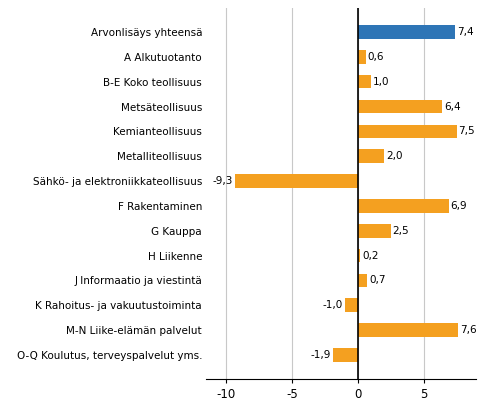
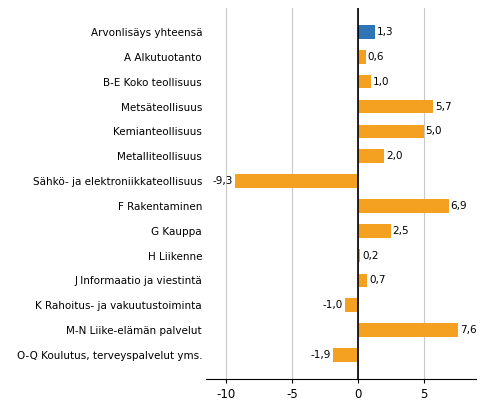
Arvonlisäys yhteensä: 7,4 -> 1,3
Metsäteollisuus: 6,4 -> 5,7
Kemianteollisuus: 7,5 -> 5,0
